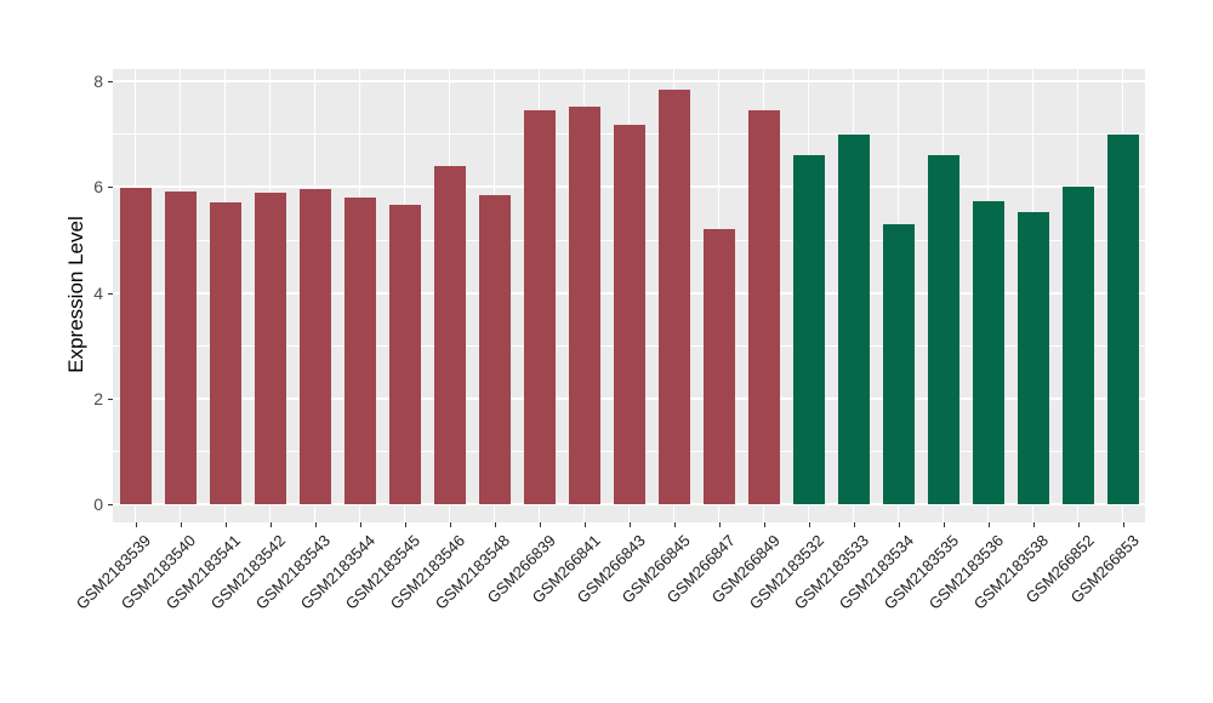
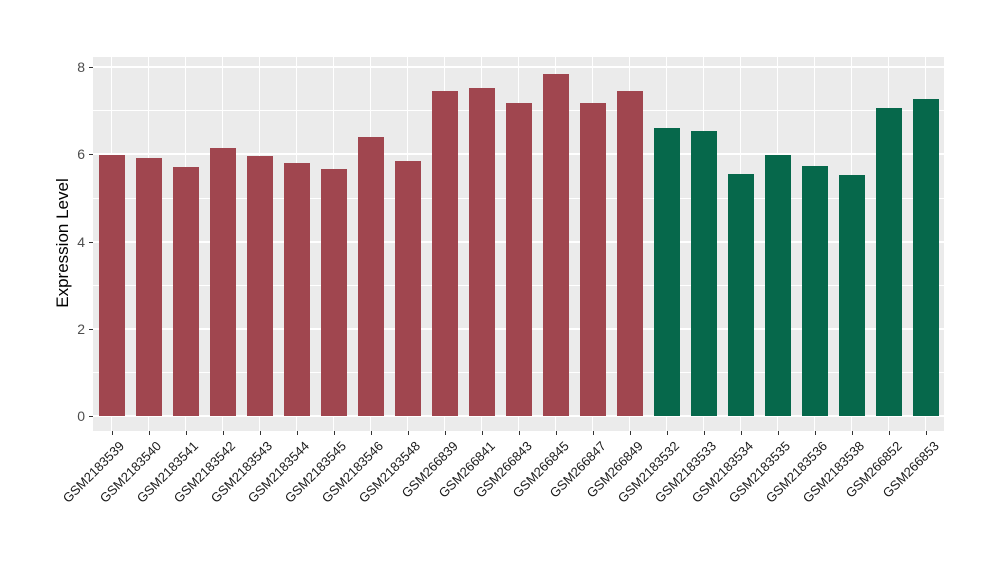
GSM2183542: 5.9 -> 6.2
GSM266847: 5.2 -> 7.2
GSM2183533: 7.0 -> 6.5
GSM2183534: 5.3 -> 5.5
GSM2183535: 6.6 -> 6.0
GSM266852: 6.0 -> 7.1
GSM266853: 7.0 -> 7.3
